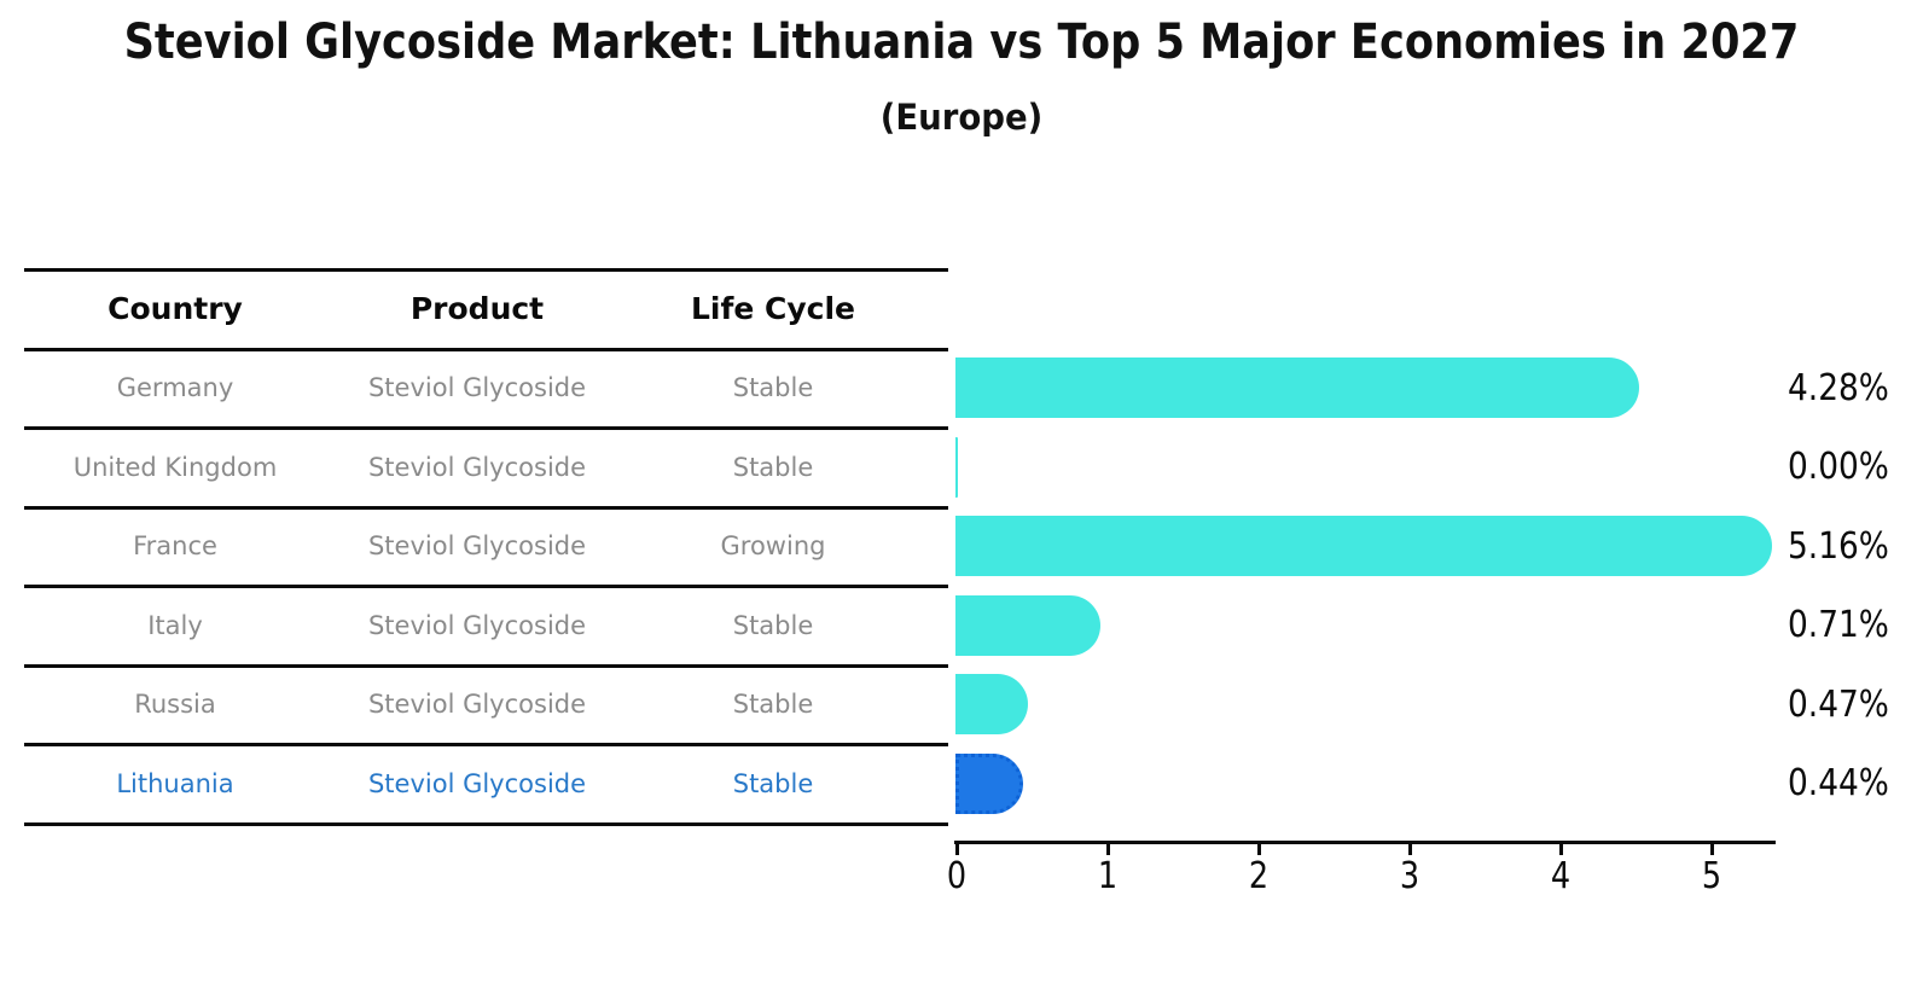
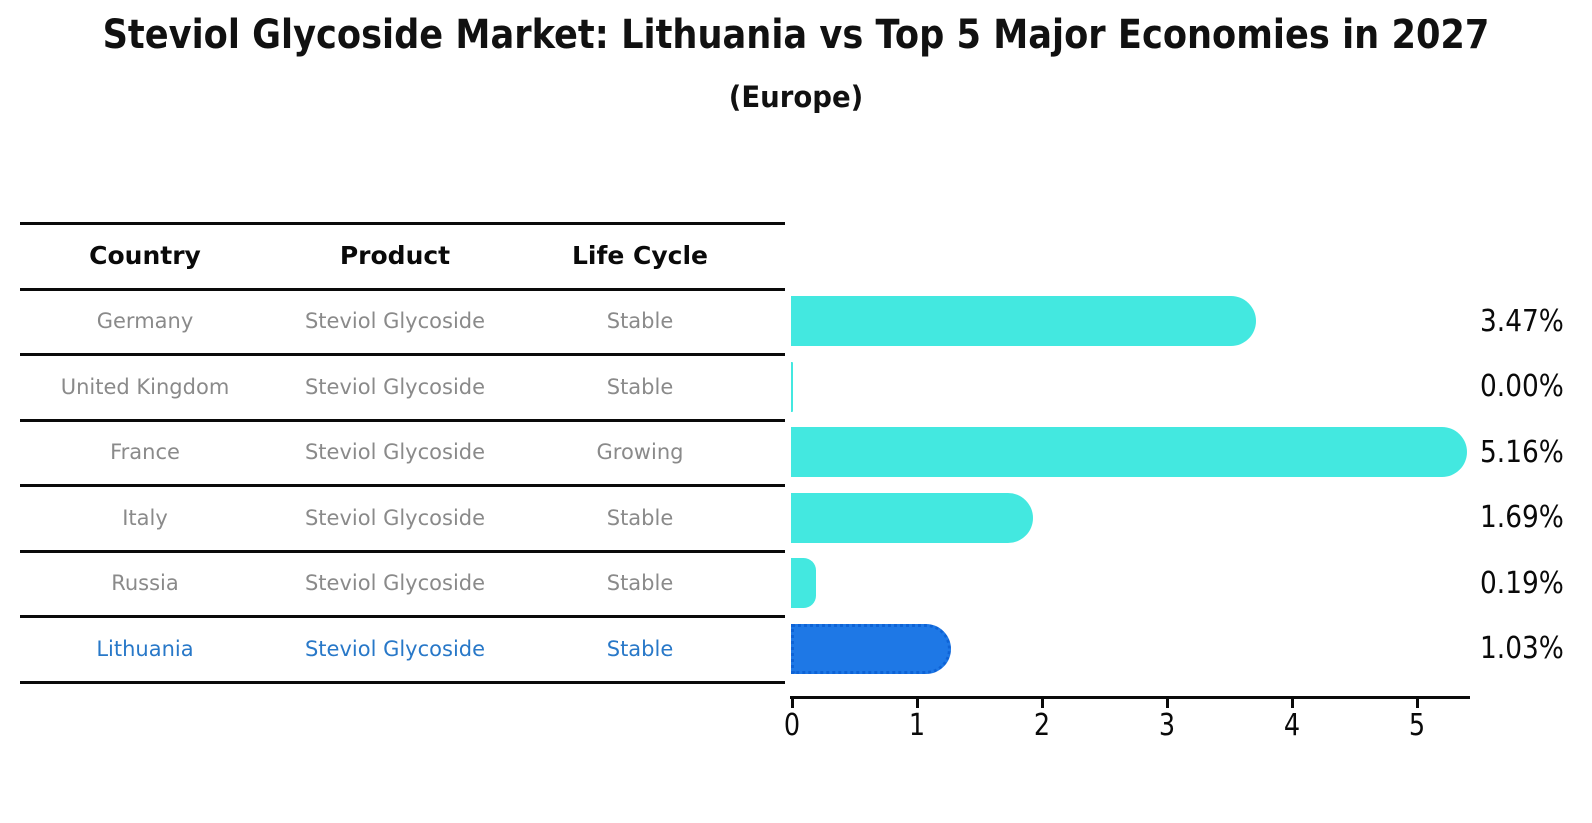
Germany: 4.28% -> 3.47%
Italy: 0.71% -> 1.69%
Russia: 0.47% -> 0.19%
Lithuania: 0.44% -> 1.03%
